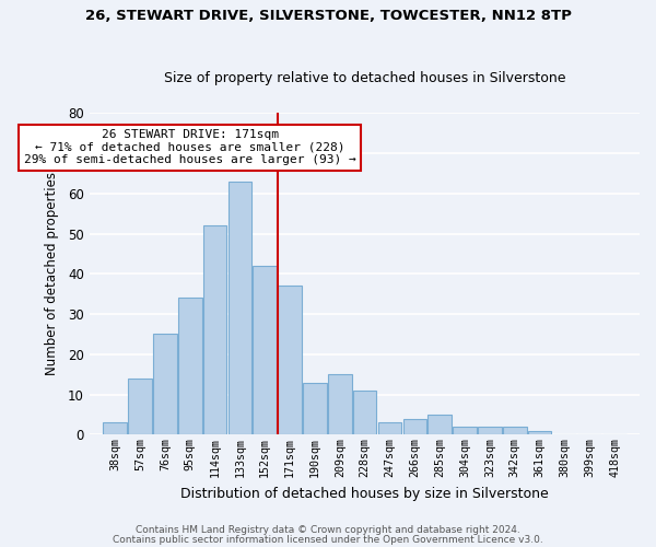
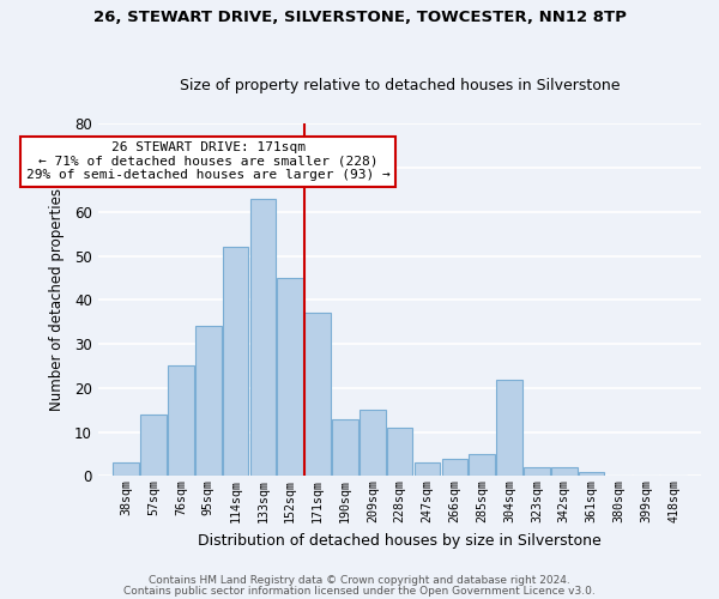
152sqm: 42 -> 45
304sqm: 2 -> 22
